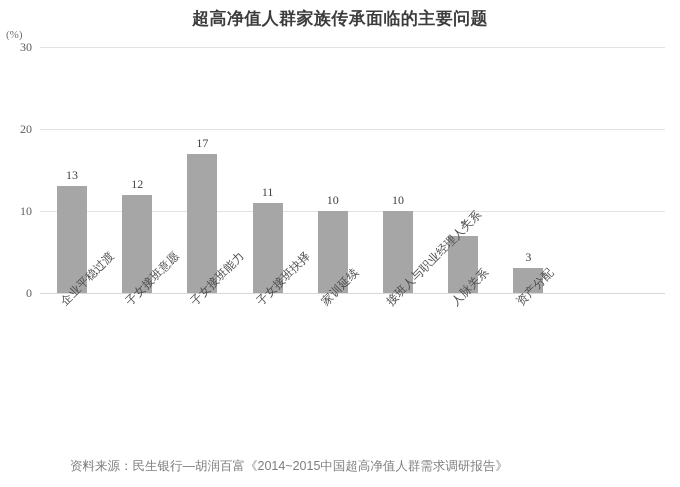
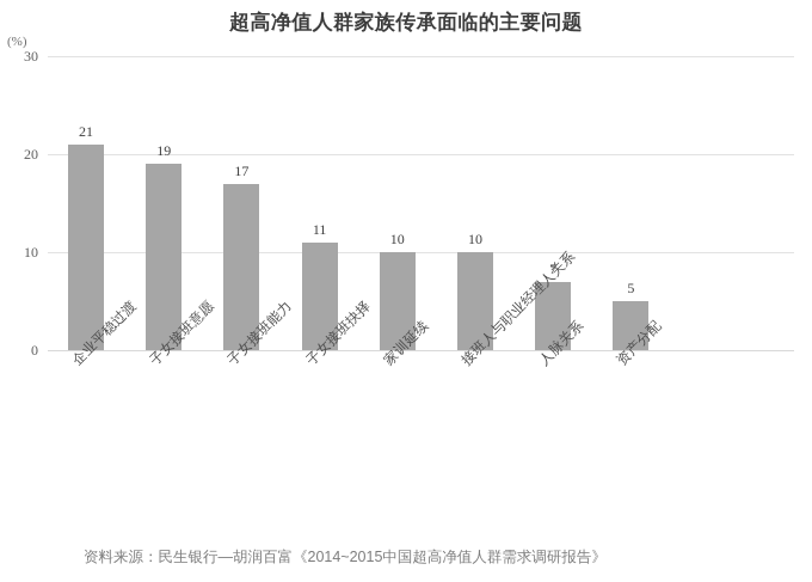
企业平稳过渡: 13 -> 21
子女接班意愿: 12 -> 19
资产分配: 3 -> 5
